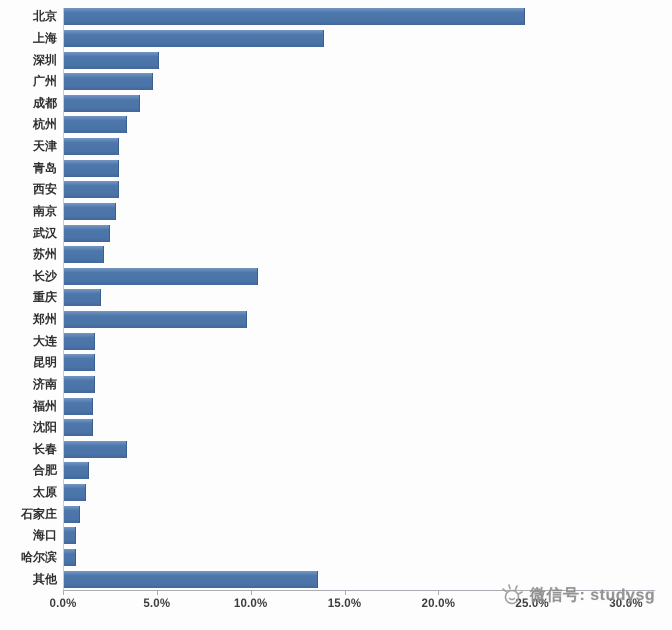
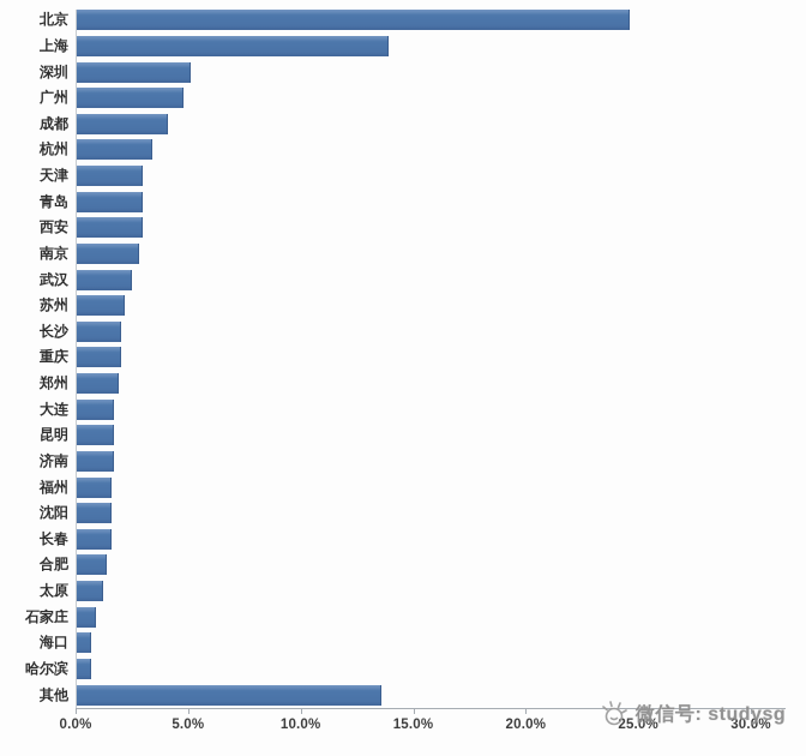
长沙: 10.3% -> 1.9%
郑州: 9.7% -> 1.8%
长春: 3.3% -> 1.5%
